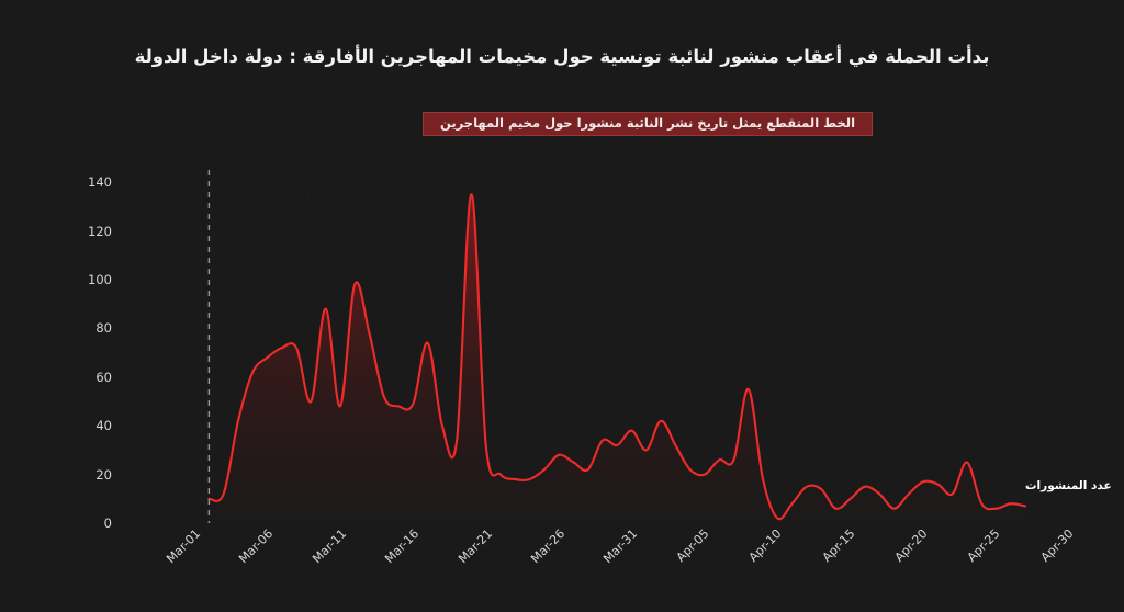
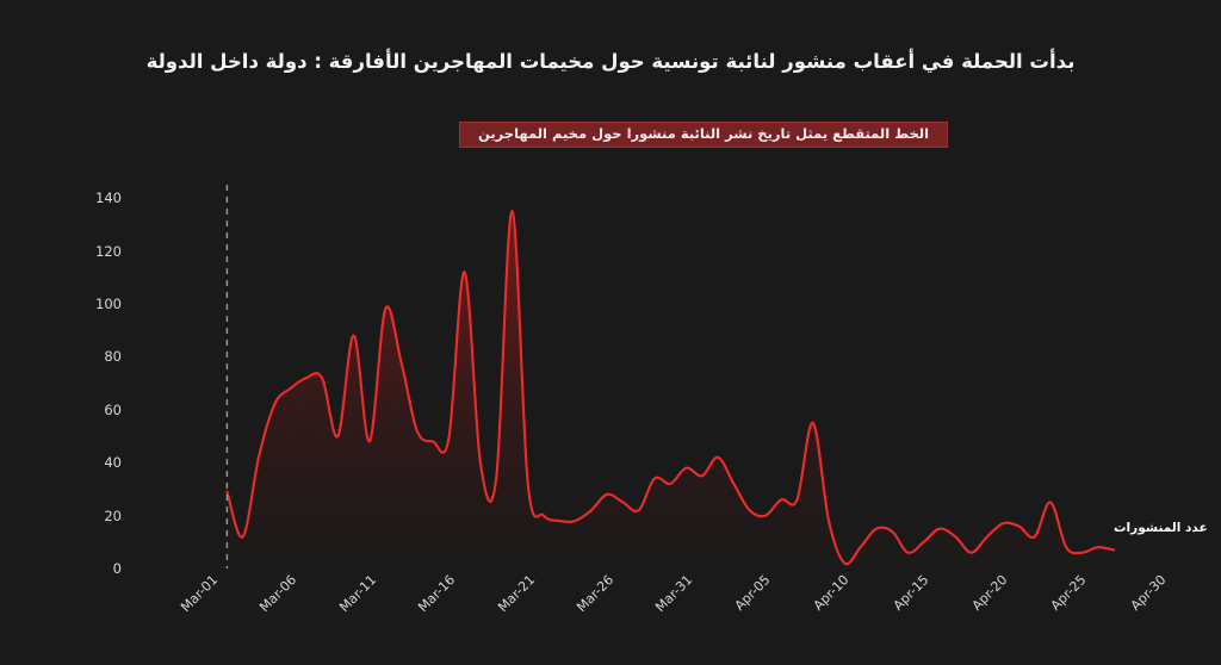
Mar-06: 10 -> 29
Mar-21: 74 -> 112
Apr-05: 30 -> 35
